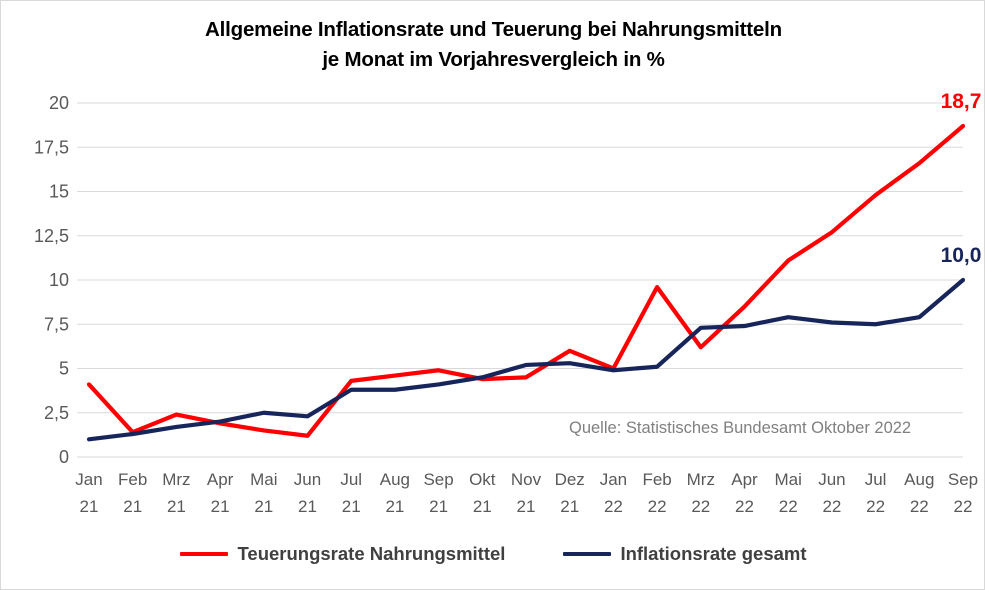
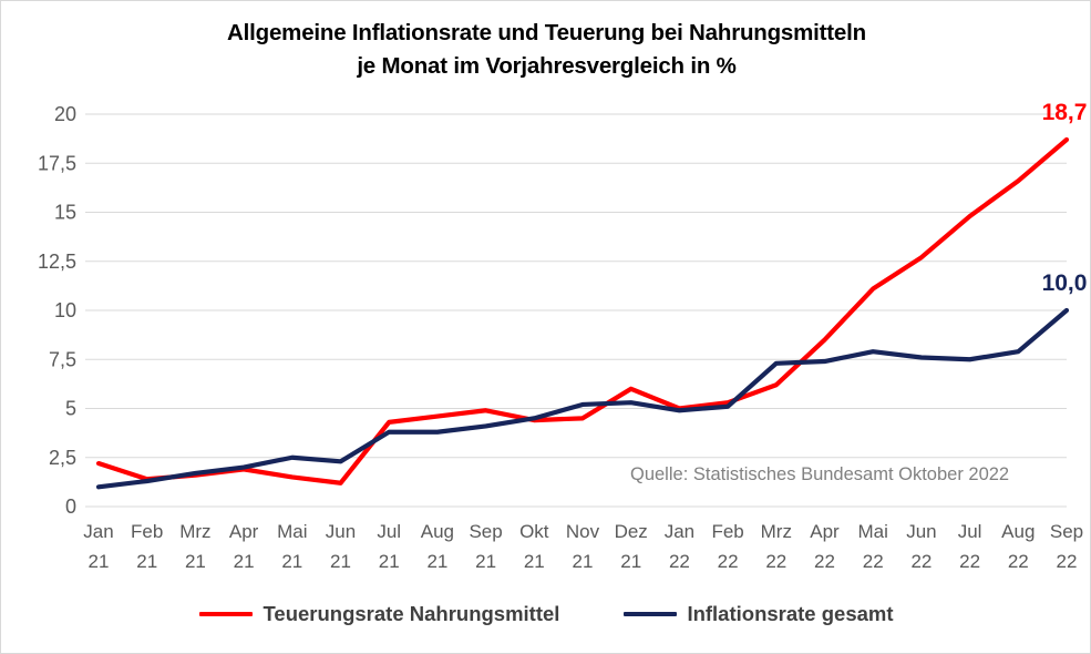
Teuerungsrate Nahrungsmittel/Jan 21: 4.1 -> 2.2
Teuerungsrate Nahrungsmittel/Mrz 21: 2.4 -> 1.6
Teuerungsrate Nahrungsmittel/Feb 22: 9.6 -> 5.3
